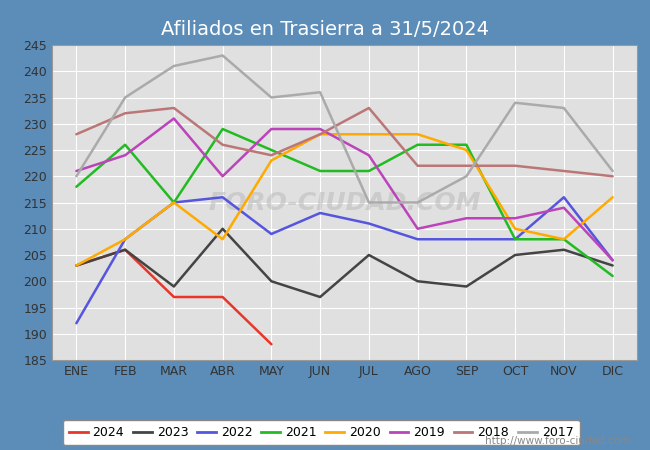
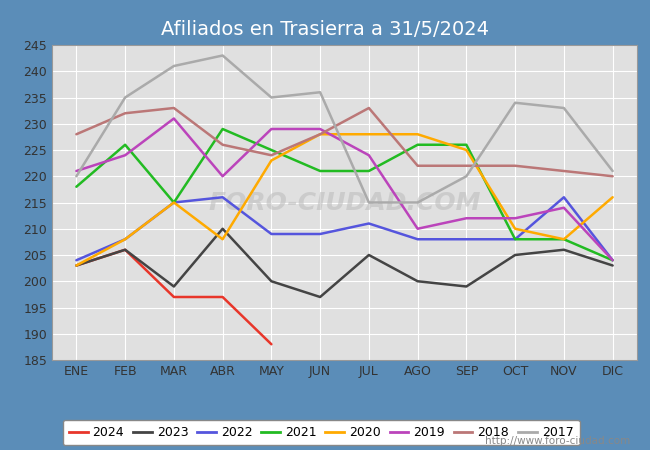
2022/ENE: 192 -> 204
2022/JUN: 213 -> 209
2021/DIC: 201 -> 204
